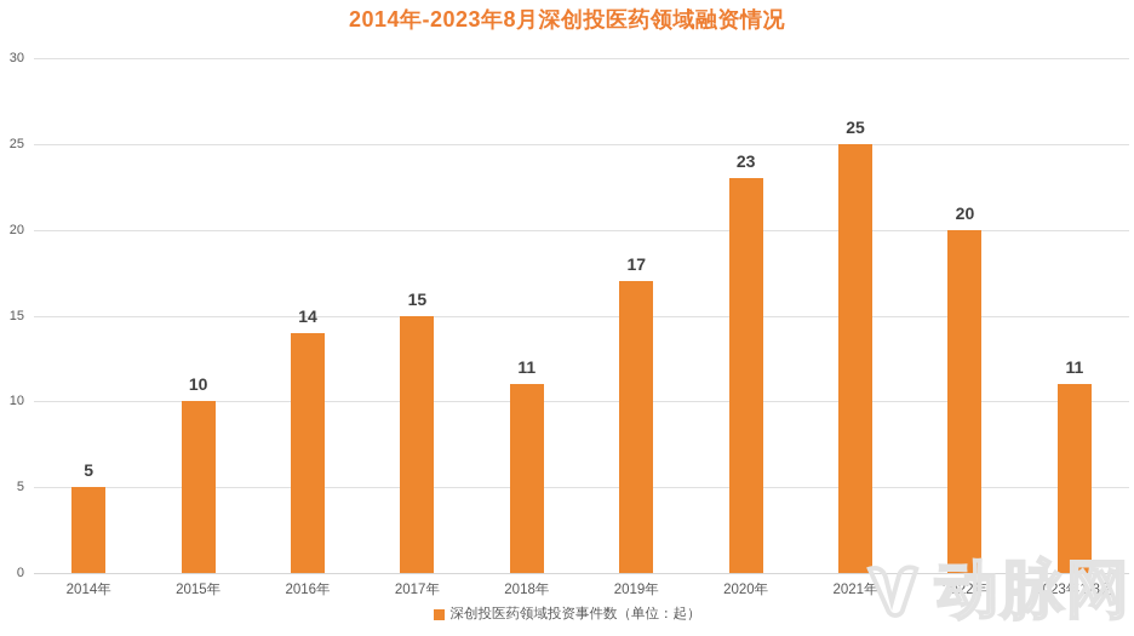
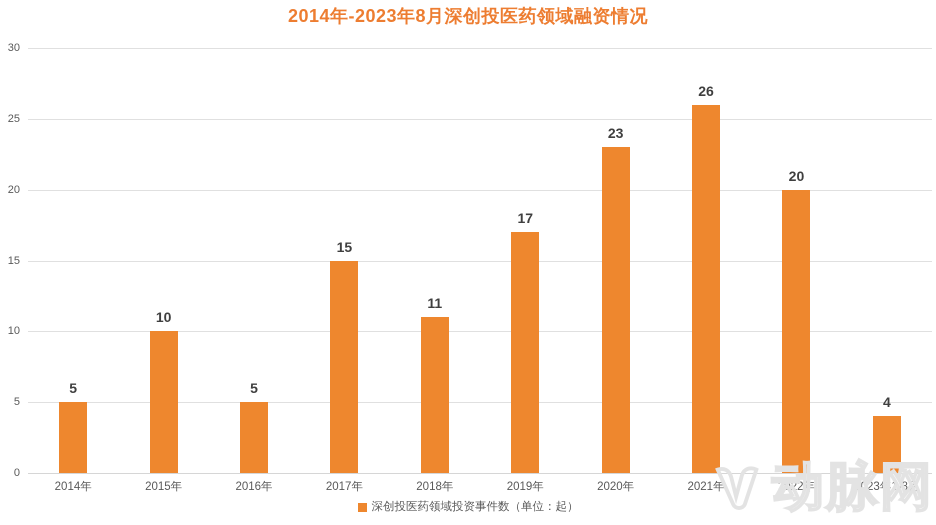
2016年: 14 -> 5
2021年: 25 -> 26
2023年1-8月: 11 -> 4
